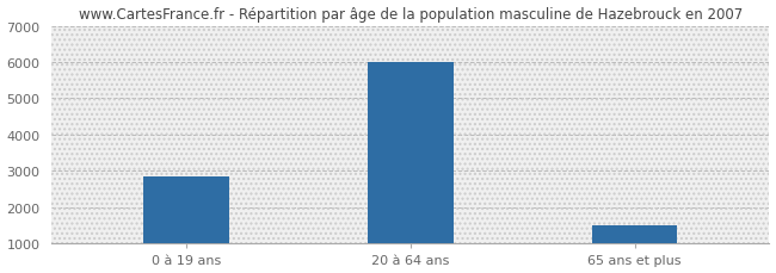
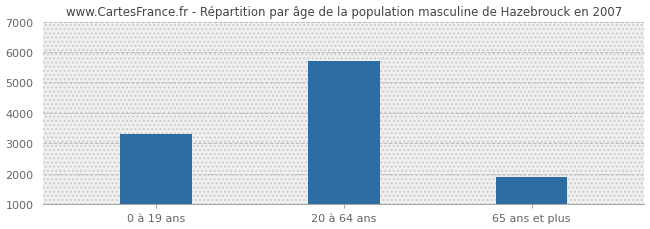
0 à 19 ans: 2850 -> 3300
20 à 64 ans: 6000 -> 5700
65 ans et plus: 1500 -> 1900
